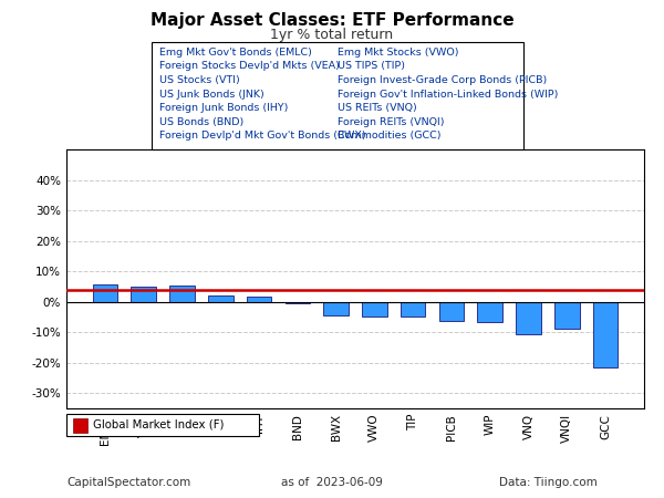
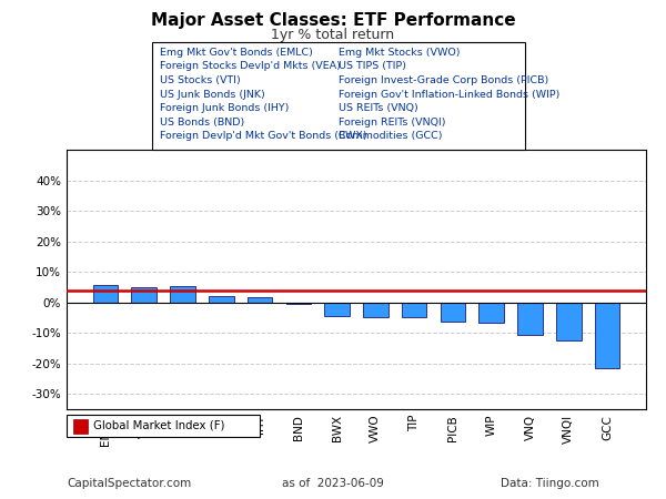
VNQI: -9.0% -> -12.5%
